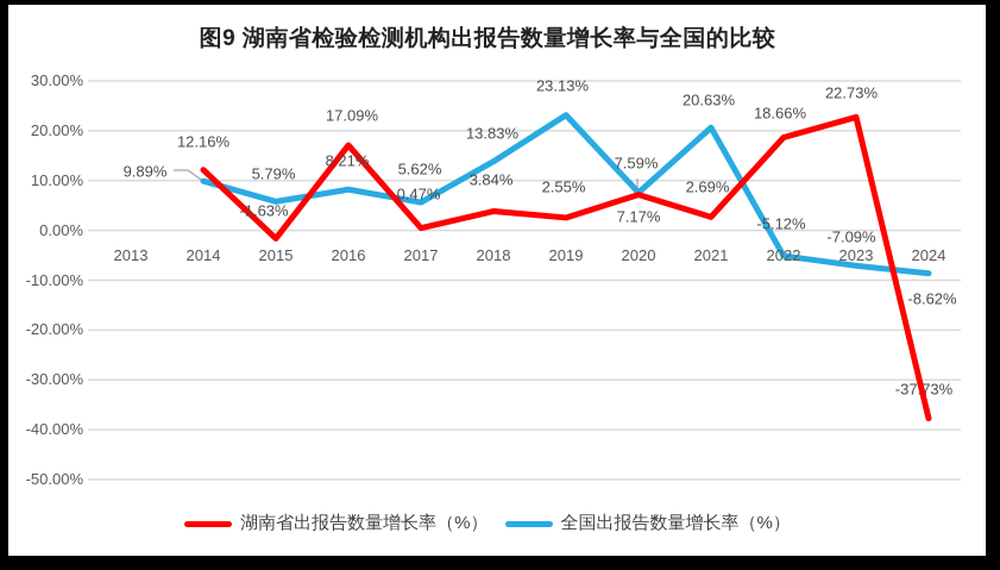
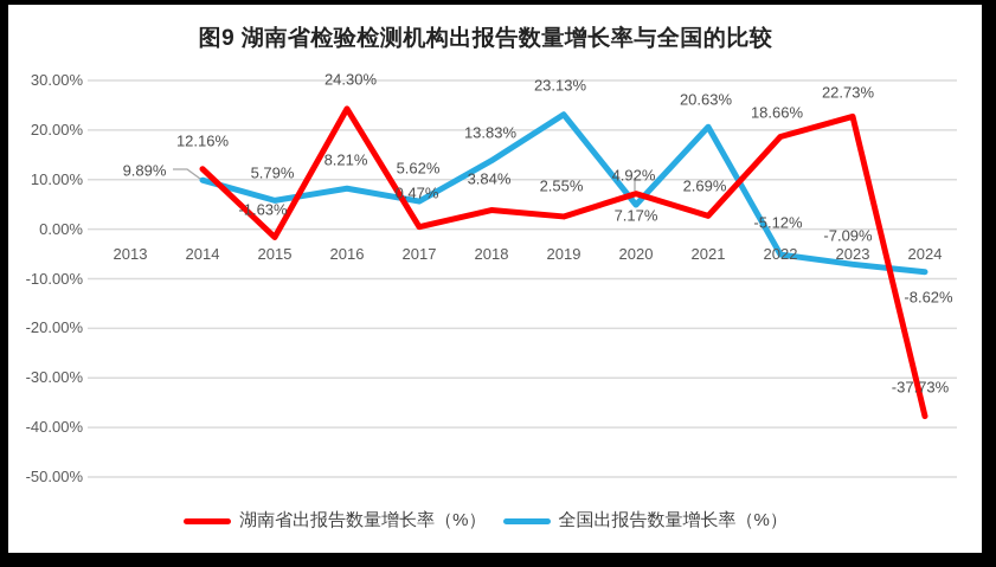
湖南省出报告数量增长率（%）/2016: 17.09% -> 24.30%
全国出报告数量增长率（%）/2020: 7.59% -> 4.92%
